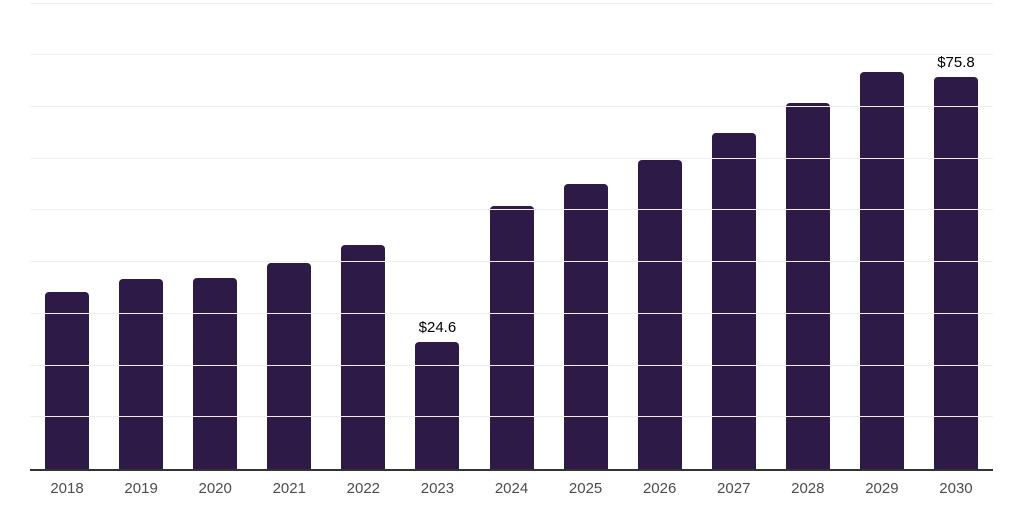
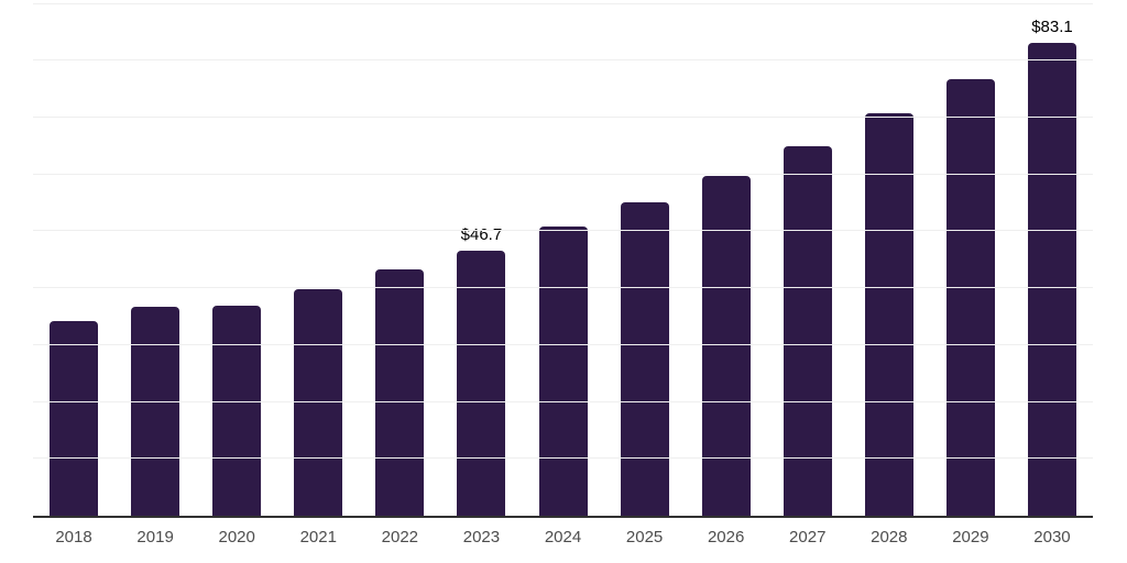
2023: $24.6 -> $46.7
2030: $75.8 -> $83.1
